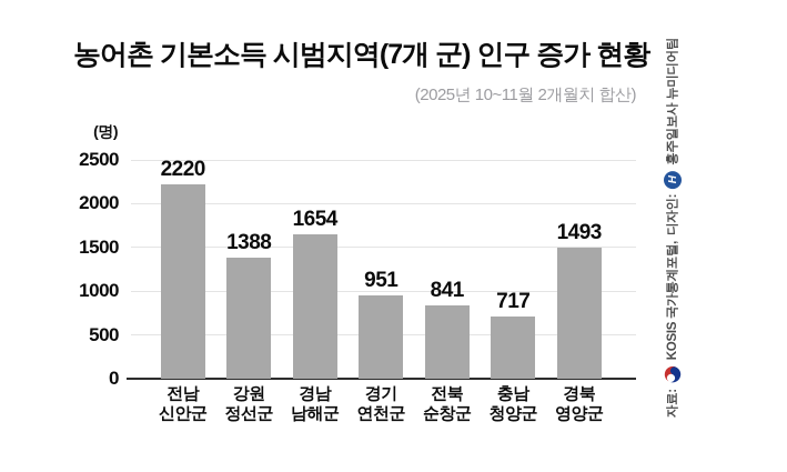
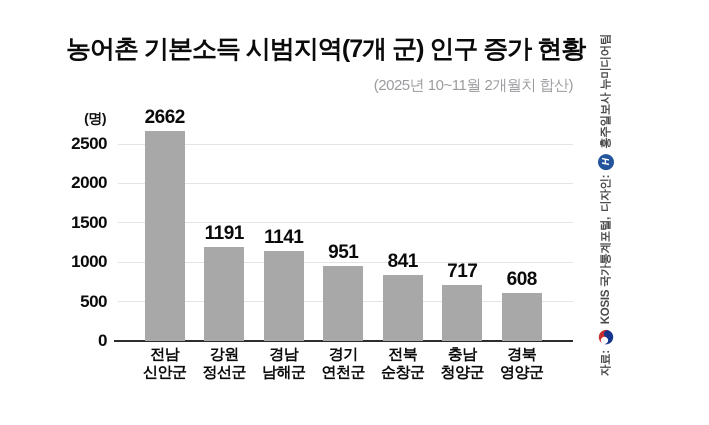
전남 신안군: 2220 -> 2662
강원 정선군: 1388 -> 1191
경남 남해군: 1654 -> 1141
경북 영양군: 1493 -> 608
